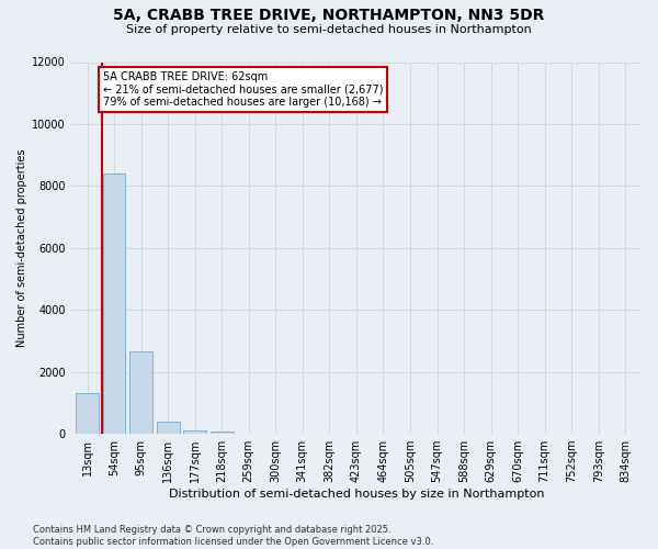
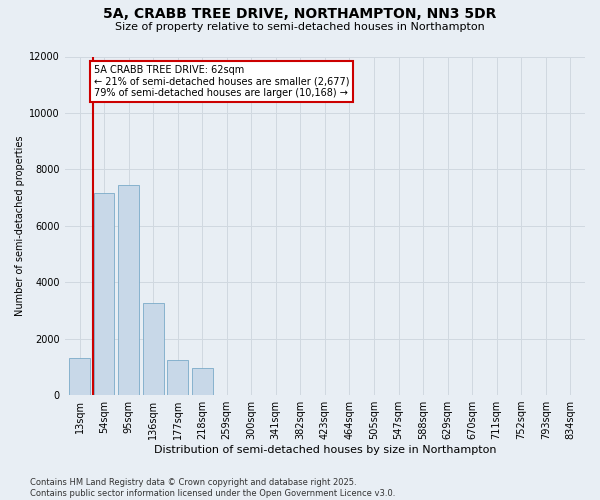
54sqm: 8400 -> 7150
95sqm: 2650 -> 7450
136sqm: 390 -> 3250
177sqm: 120 -> 1250
218sqm: 60 -> 950
